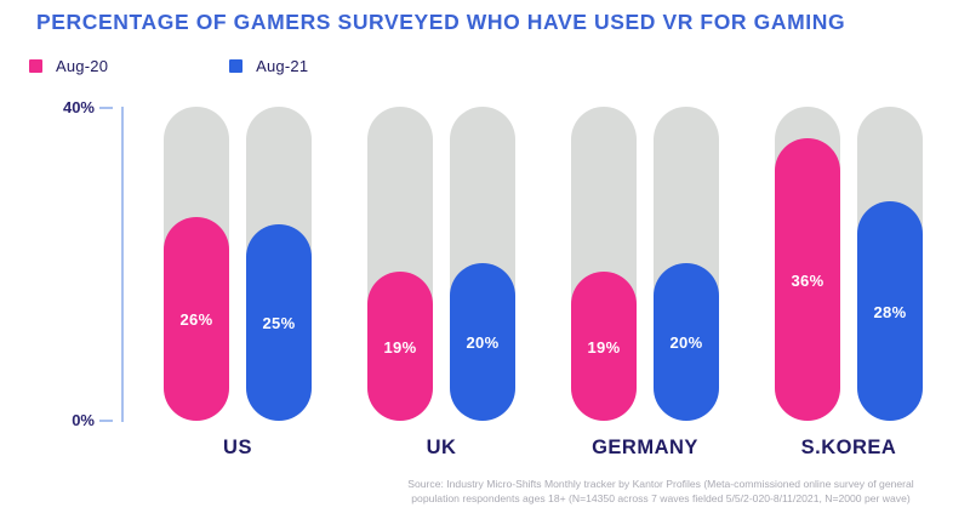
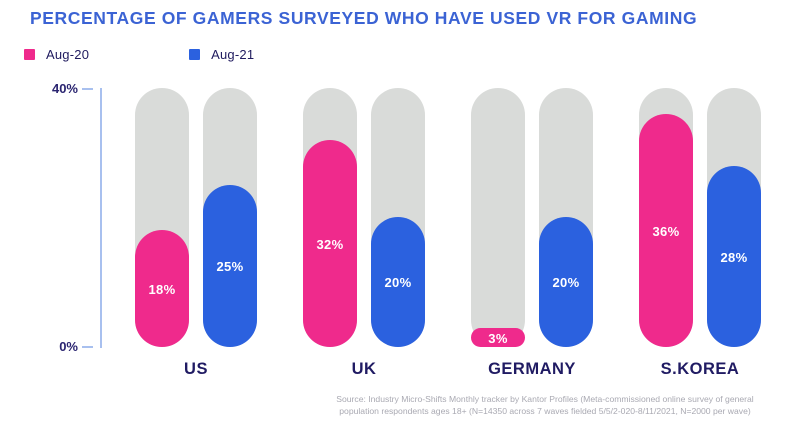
Aug-20/US: 26% -> 18%
Aug-20/UK: 19% -> 32%
Aug-20/GERMANY: 19% -> 3%
